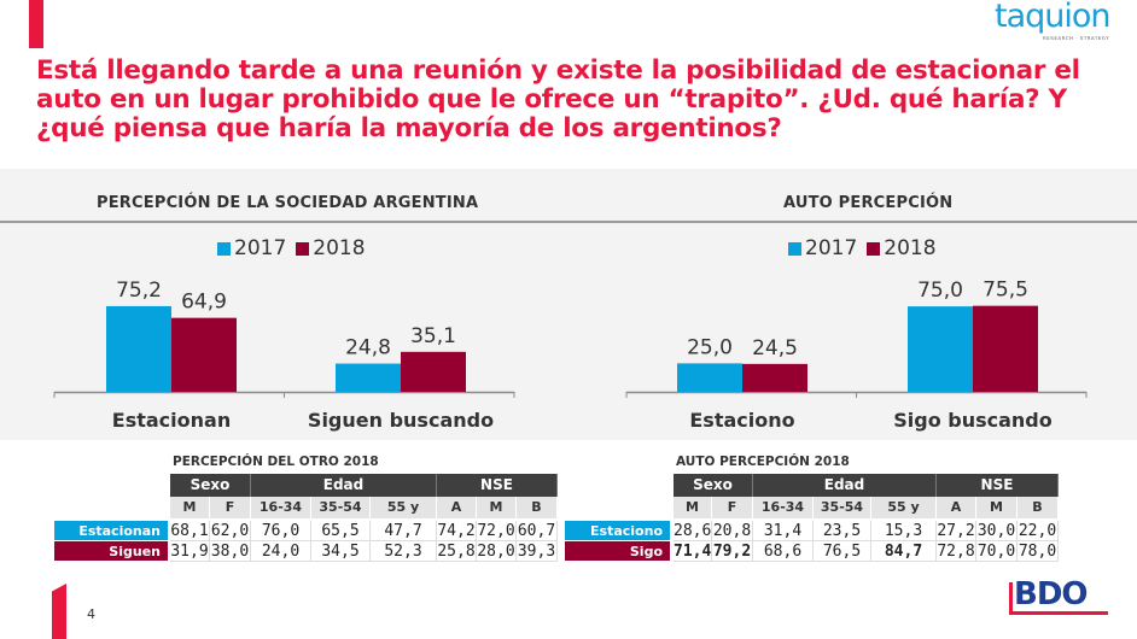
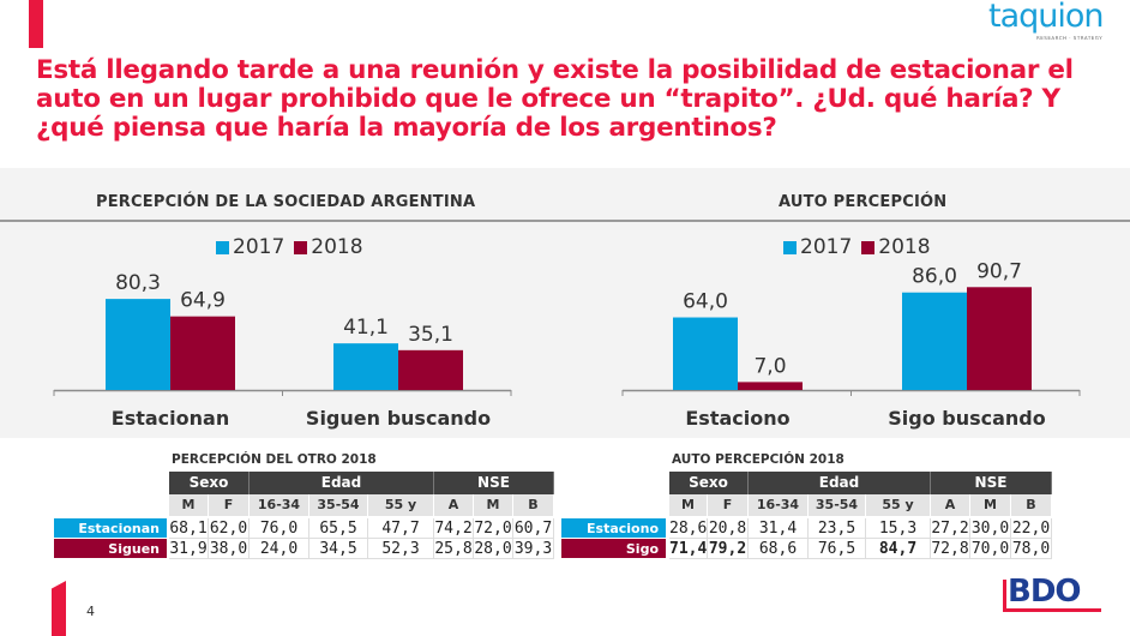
PERCEPCIÓN DE LA SOCIEDAD ARGENTINA/2017/Estacionan: 75,2 -> 80,3
PERCEPCIÓN DE LA SOCIEDAD ARGENTINA/2017/Siguen buscando: 24,8 -> 41,1
AUTO PERCEPCIÓN/2017/Estaciono: 25,0 -> 64,0
AUTO PERCEPCIÓN/2018/Estaciono: 24,5 -> 7,0
AUTO PERCEPCIÓN/2017/Sigo buscando: 75,0 -> 86,0
AUTO PERCEPCIÓN/2018/Sigo buscando: 75,5 -> 90,7
